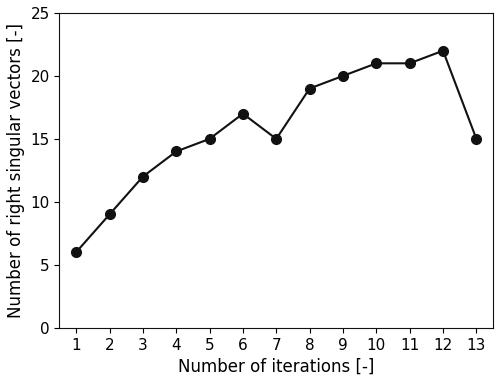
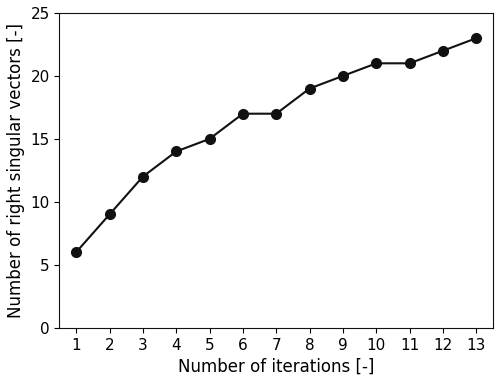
7: 15 -> 17
13: 15 -> 23
